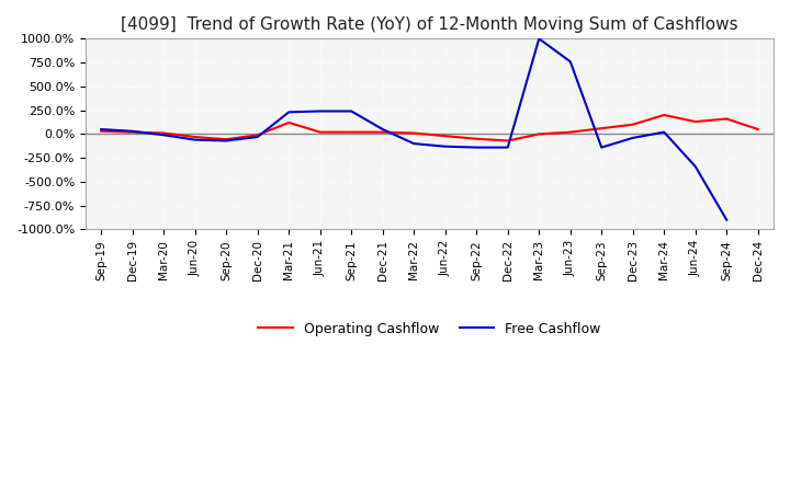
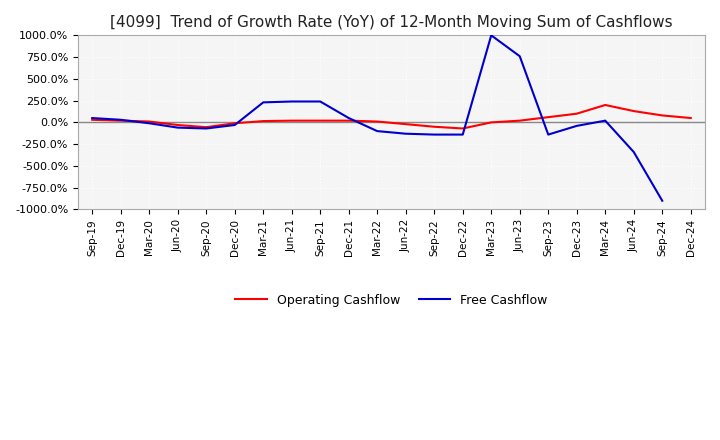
Operating Cashflow/Mar-21: 120% -> 20%
Operating Cashflow/Sep-24: 160% -> 80%
